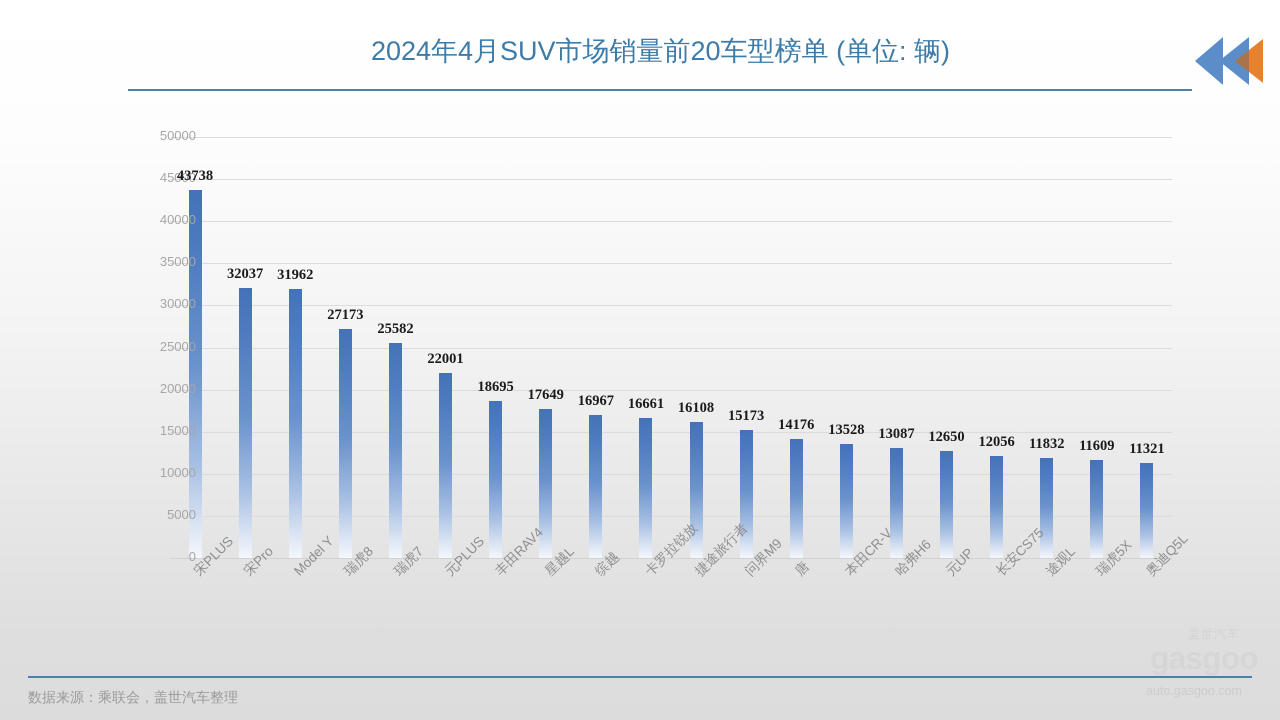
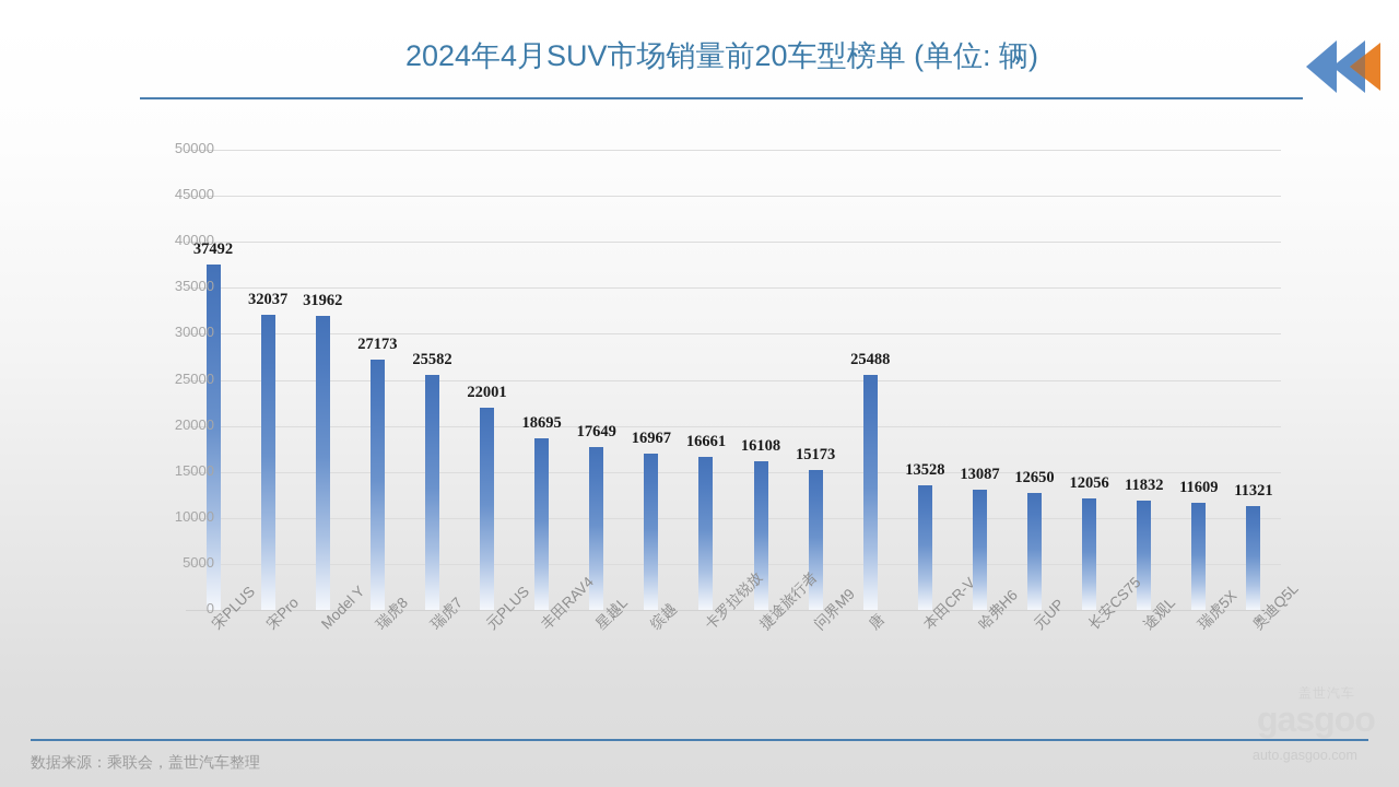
宋PLUS: 43738 -> 37492
唐: 14176 -> 25488
